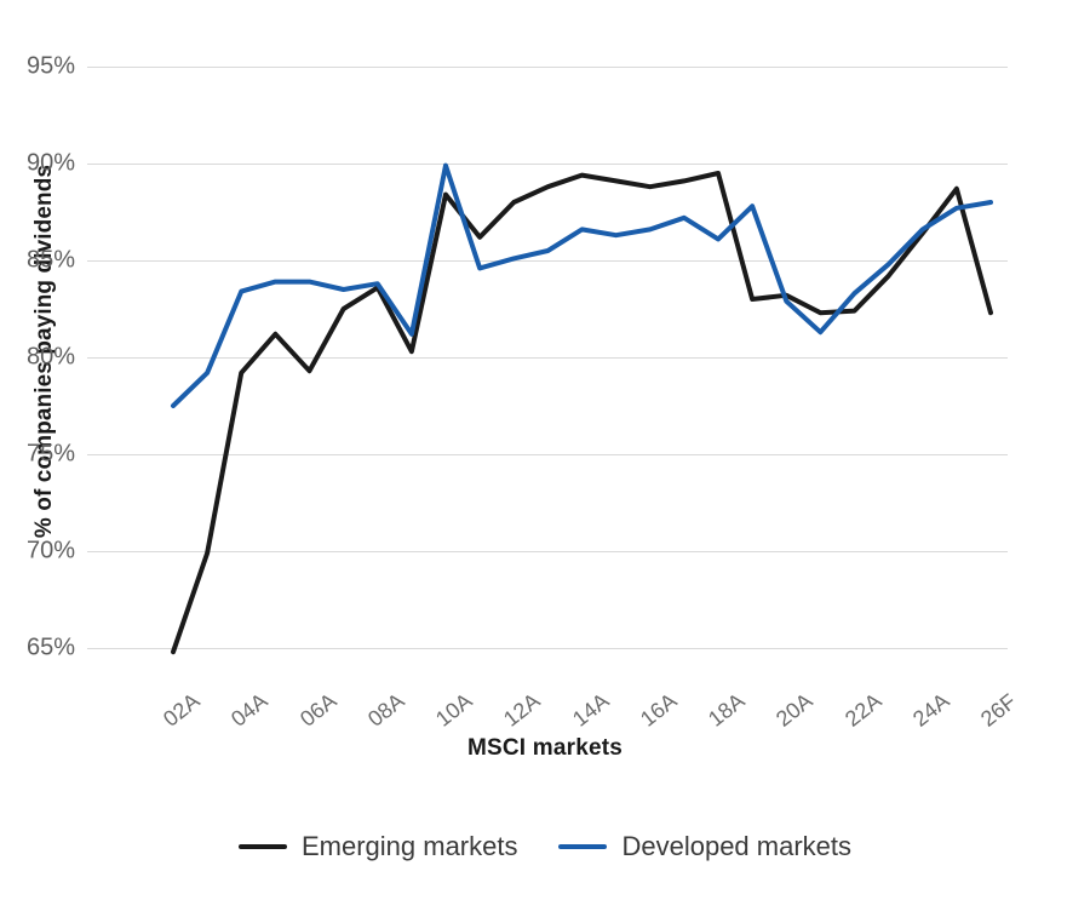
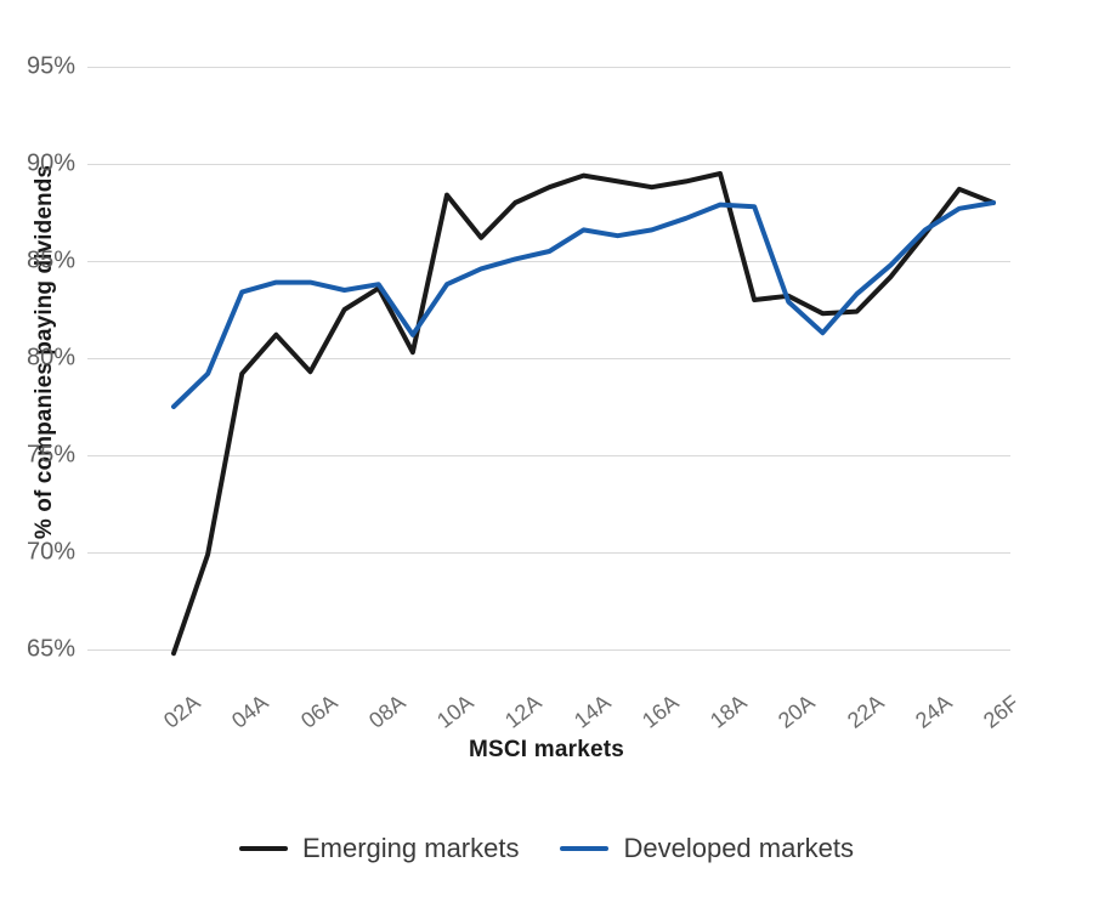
Developed markets/10A: 89.9% -> 83.8%
Developed markets/18A: 86.1% -> 87.9%
Emerging markets/26F: 82.3% -> 88.0%
